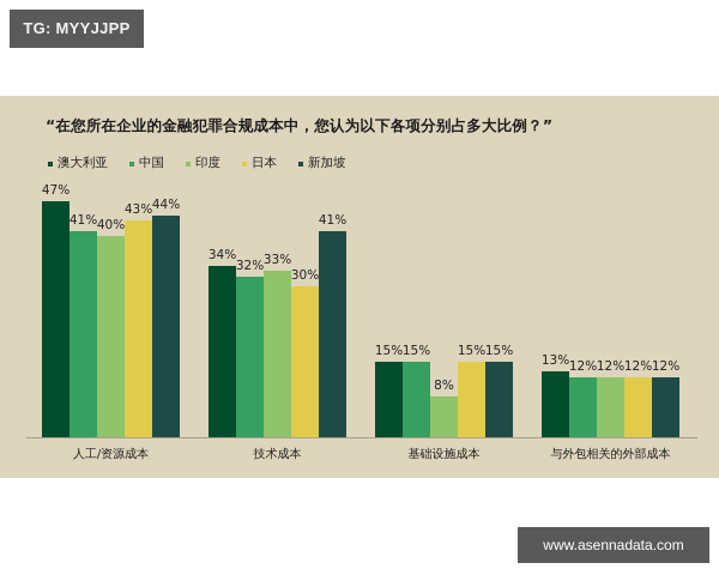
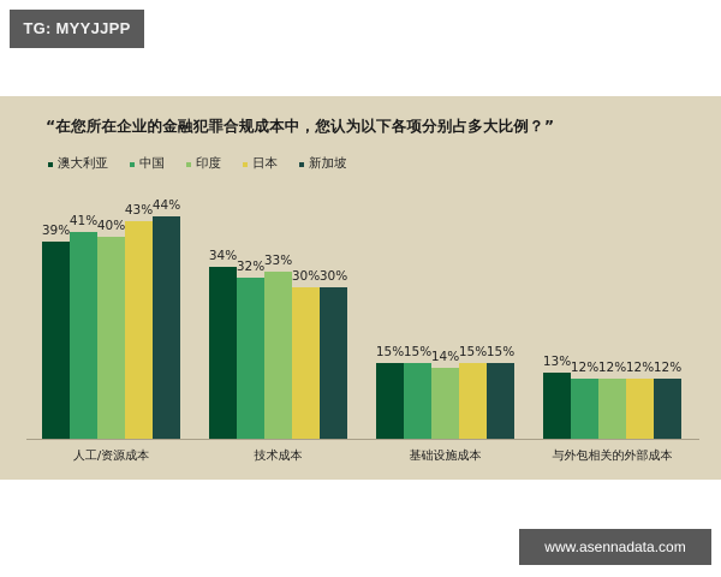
澳大利亚/人工/资源成本: 47% -> 39%
新加坡/技术成本: 41% -> 30%
印度/基础设施成本: 8% -> 14%
